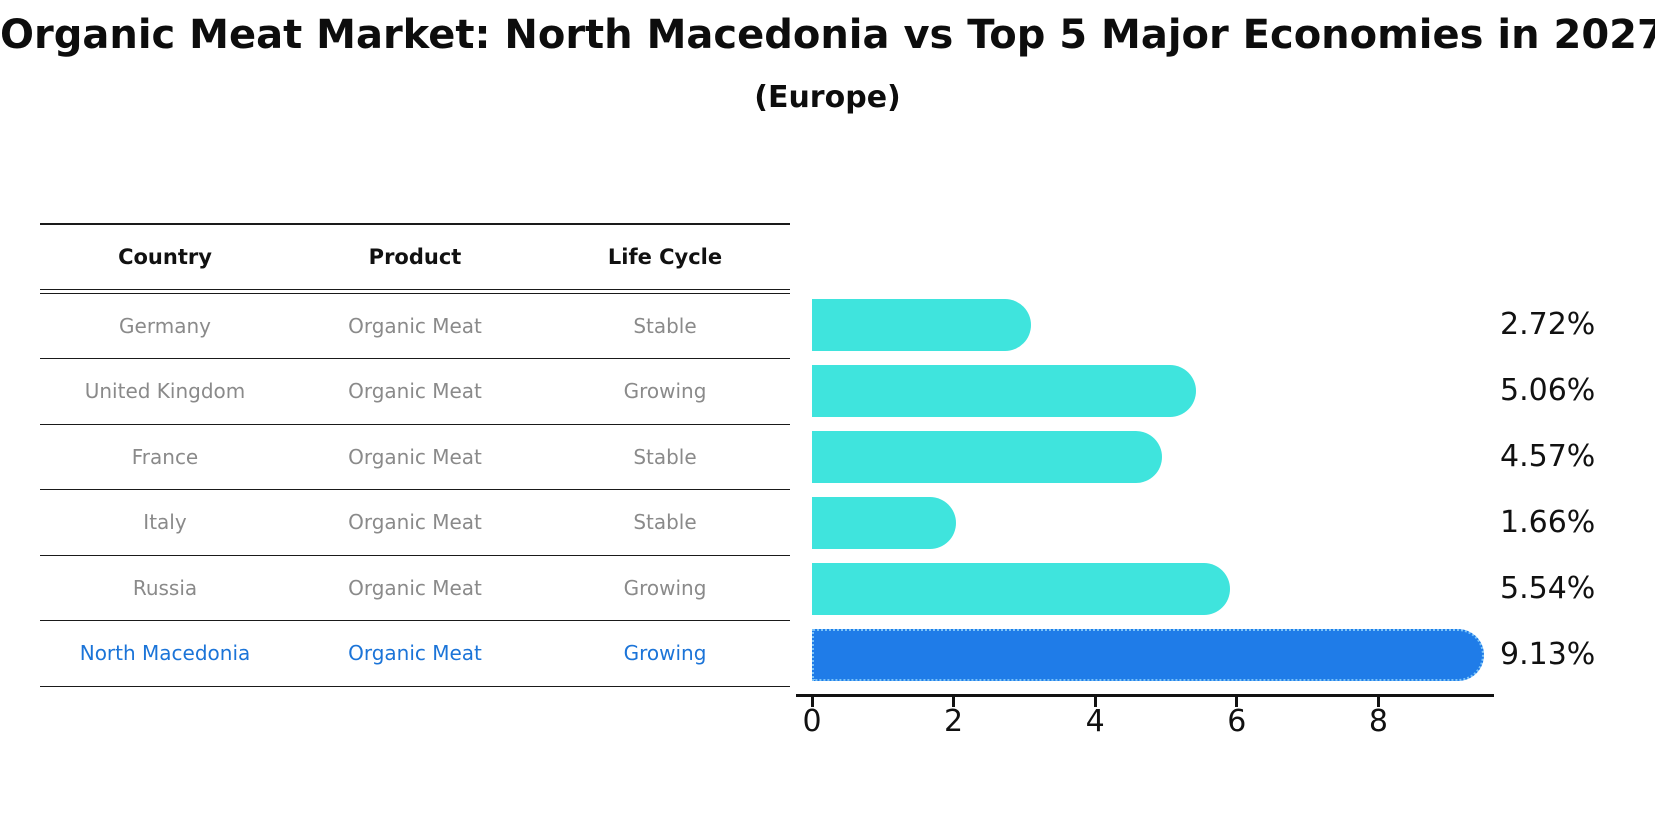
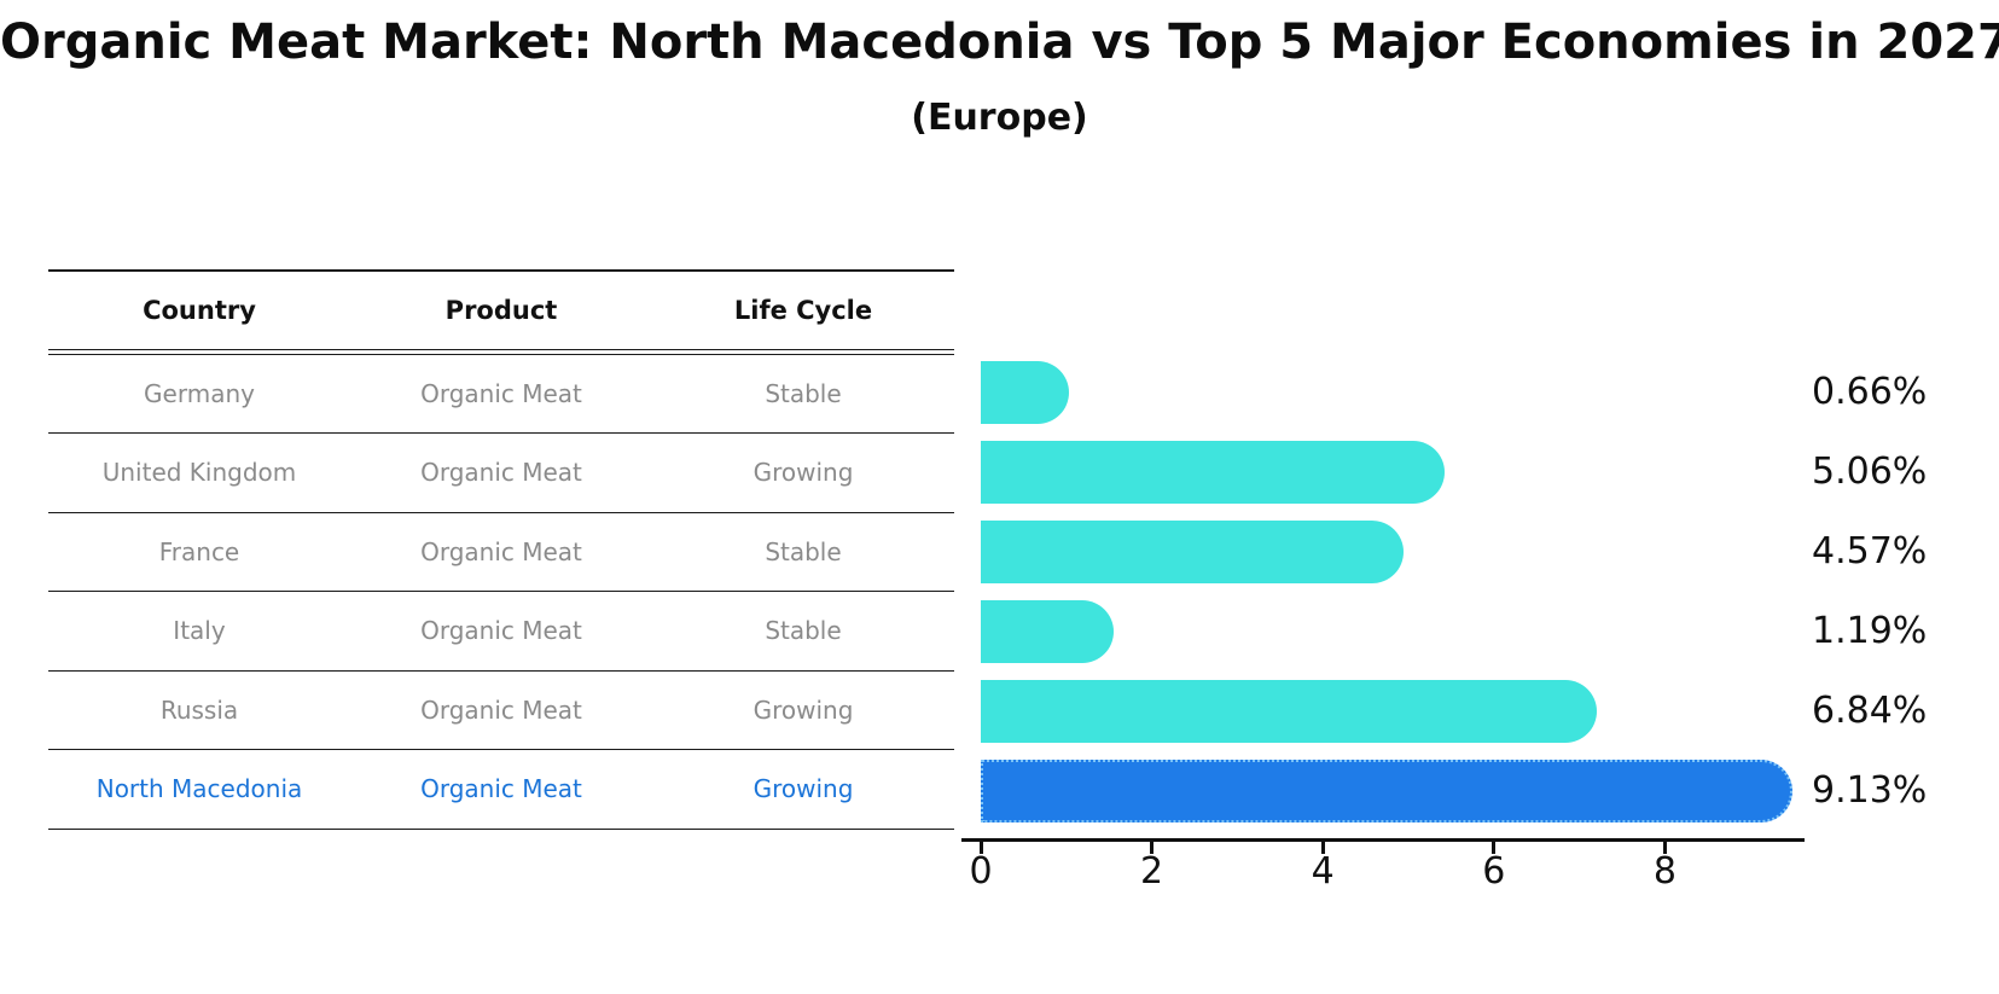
Germany: 2.72% -> 0.66%
Italy: 1.66% -> 1.19%
Russia: 5.54% -> 6.84%
